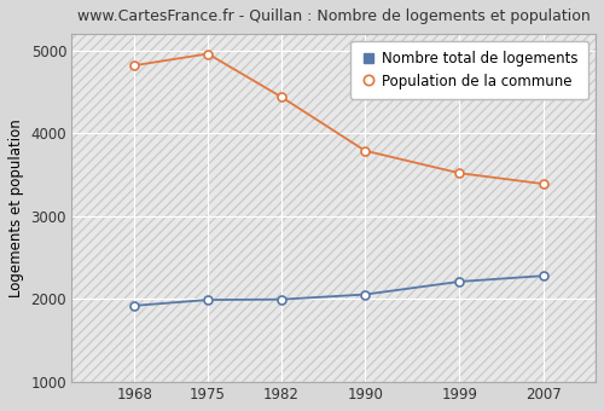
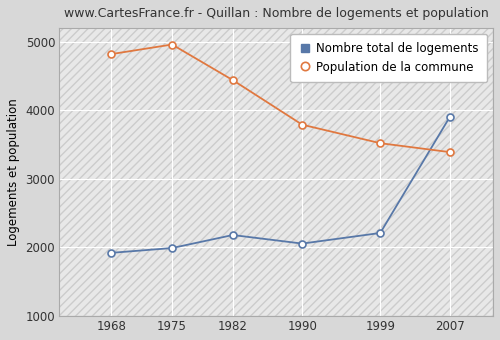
Nombre total de logements/1982: 2000 -> 2180
Nombre total de logements/2007: 2280 -> 3900
